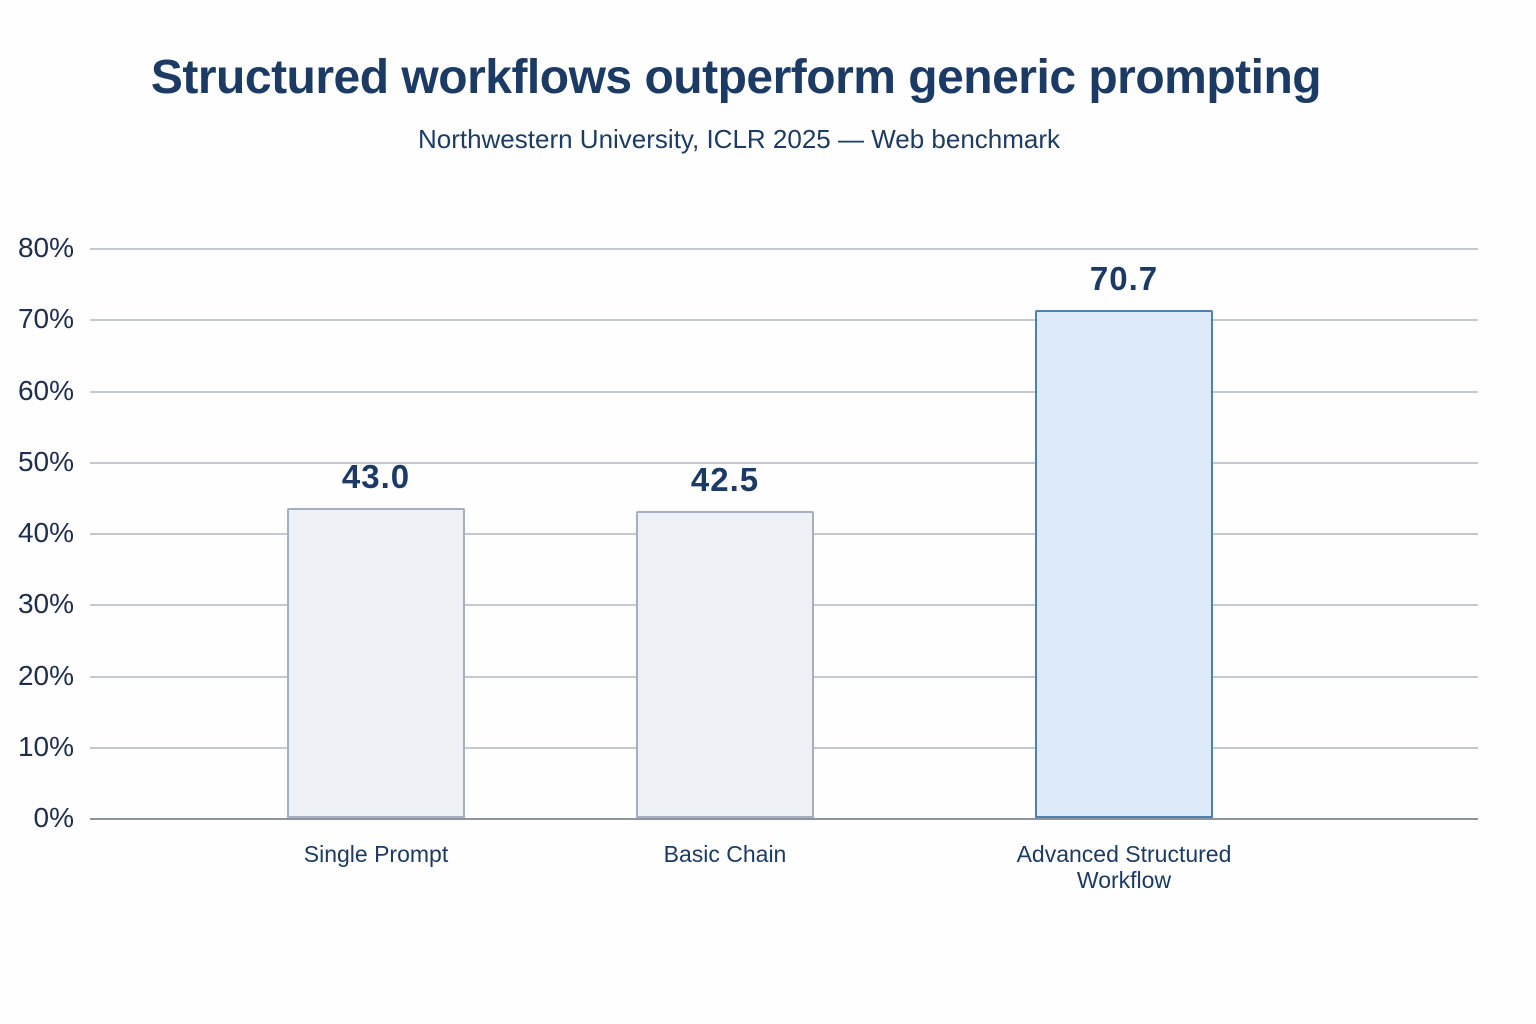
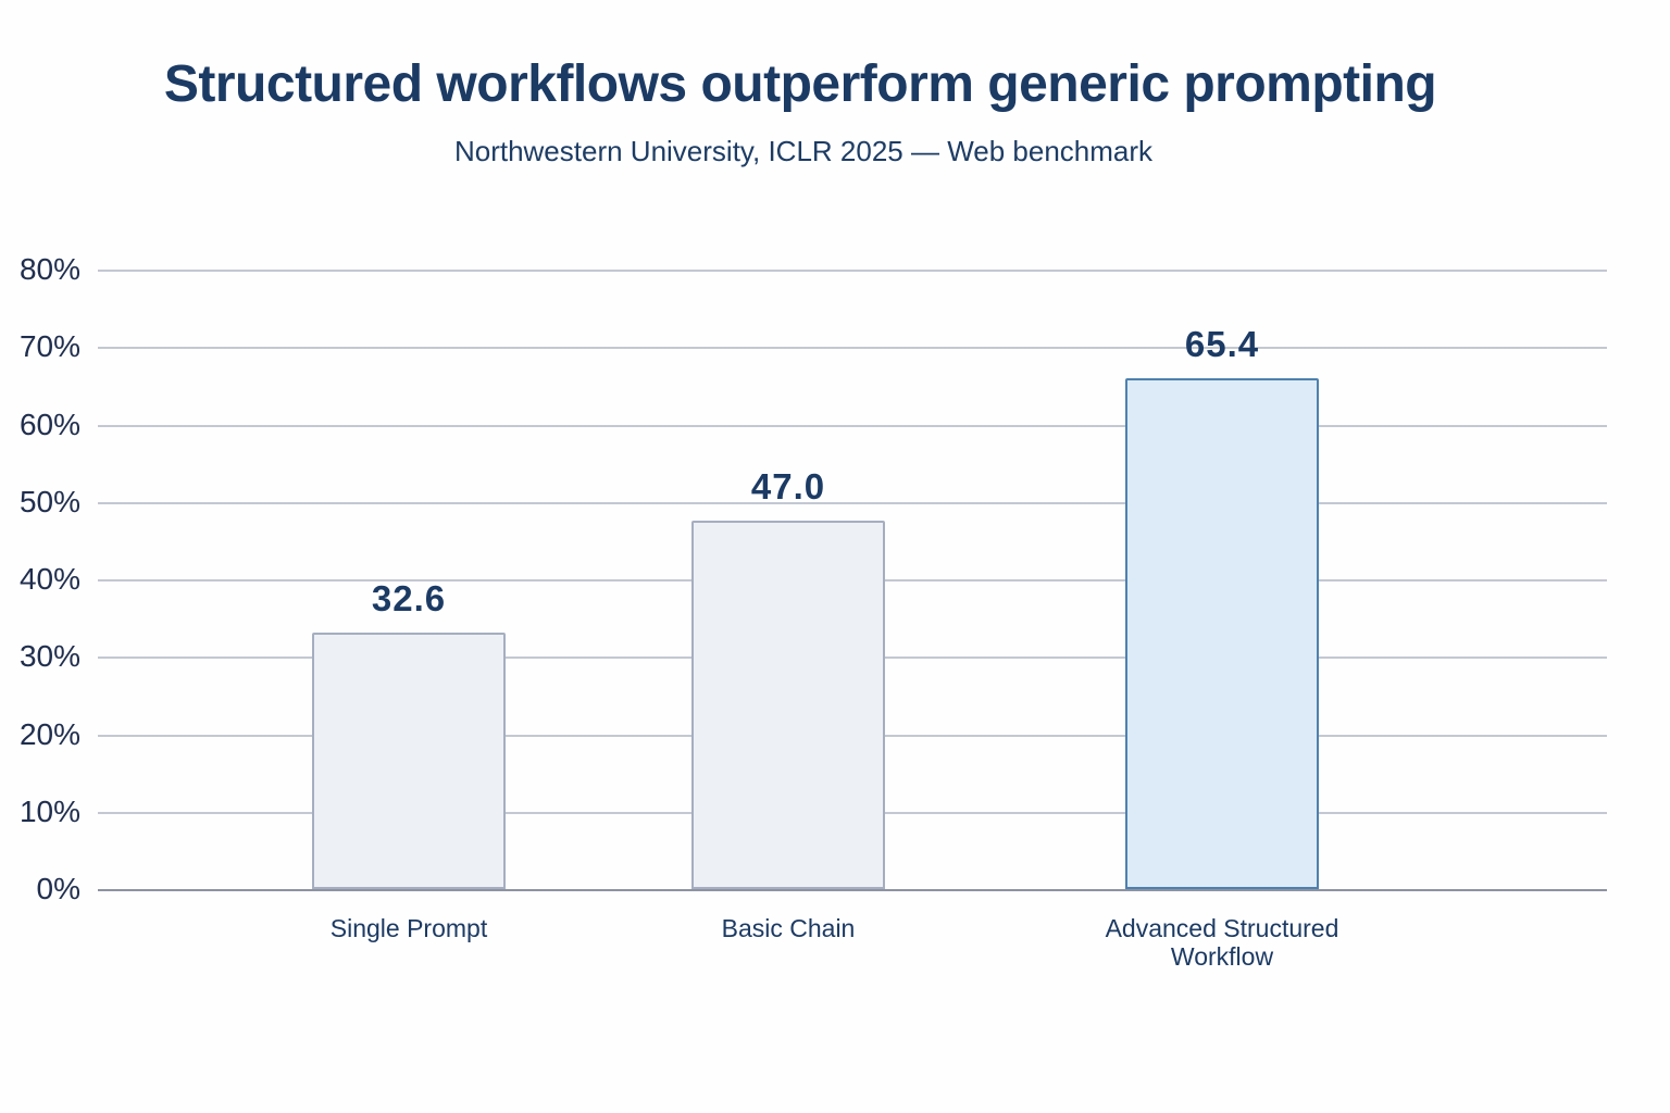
Single Prompt: 43.0 -> 32.6
Basic Chain: 42.5 -> 47.0
Advanced Structured Workflow: 70.7 -> 65.4
